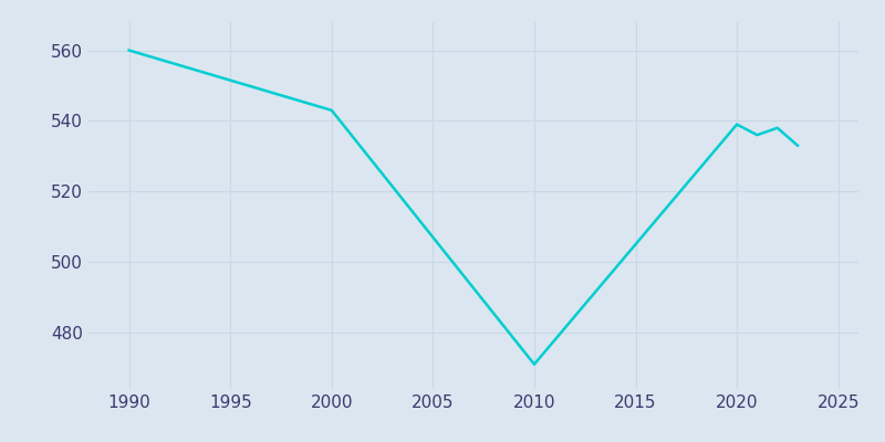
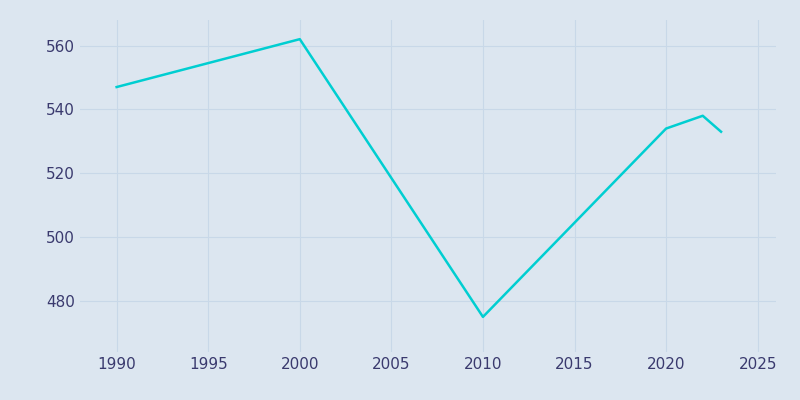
1990: 560 -> 547
2000: 543 -> 562
2010: 471 -> 475
2020: 539 -> 534
